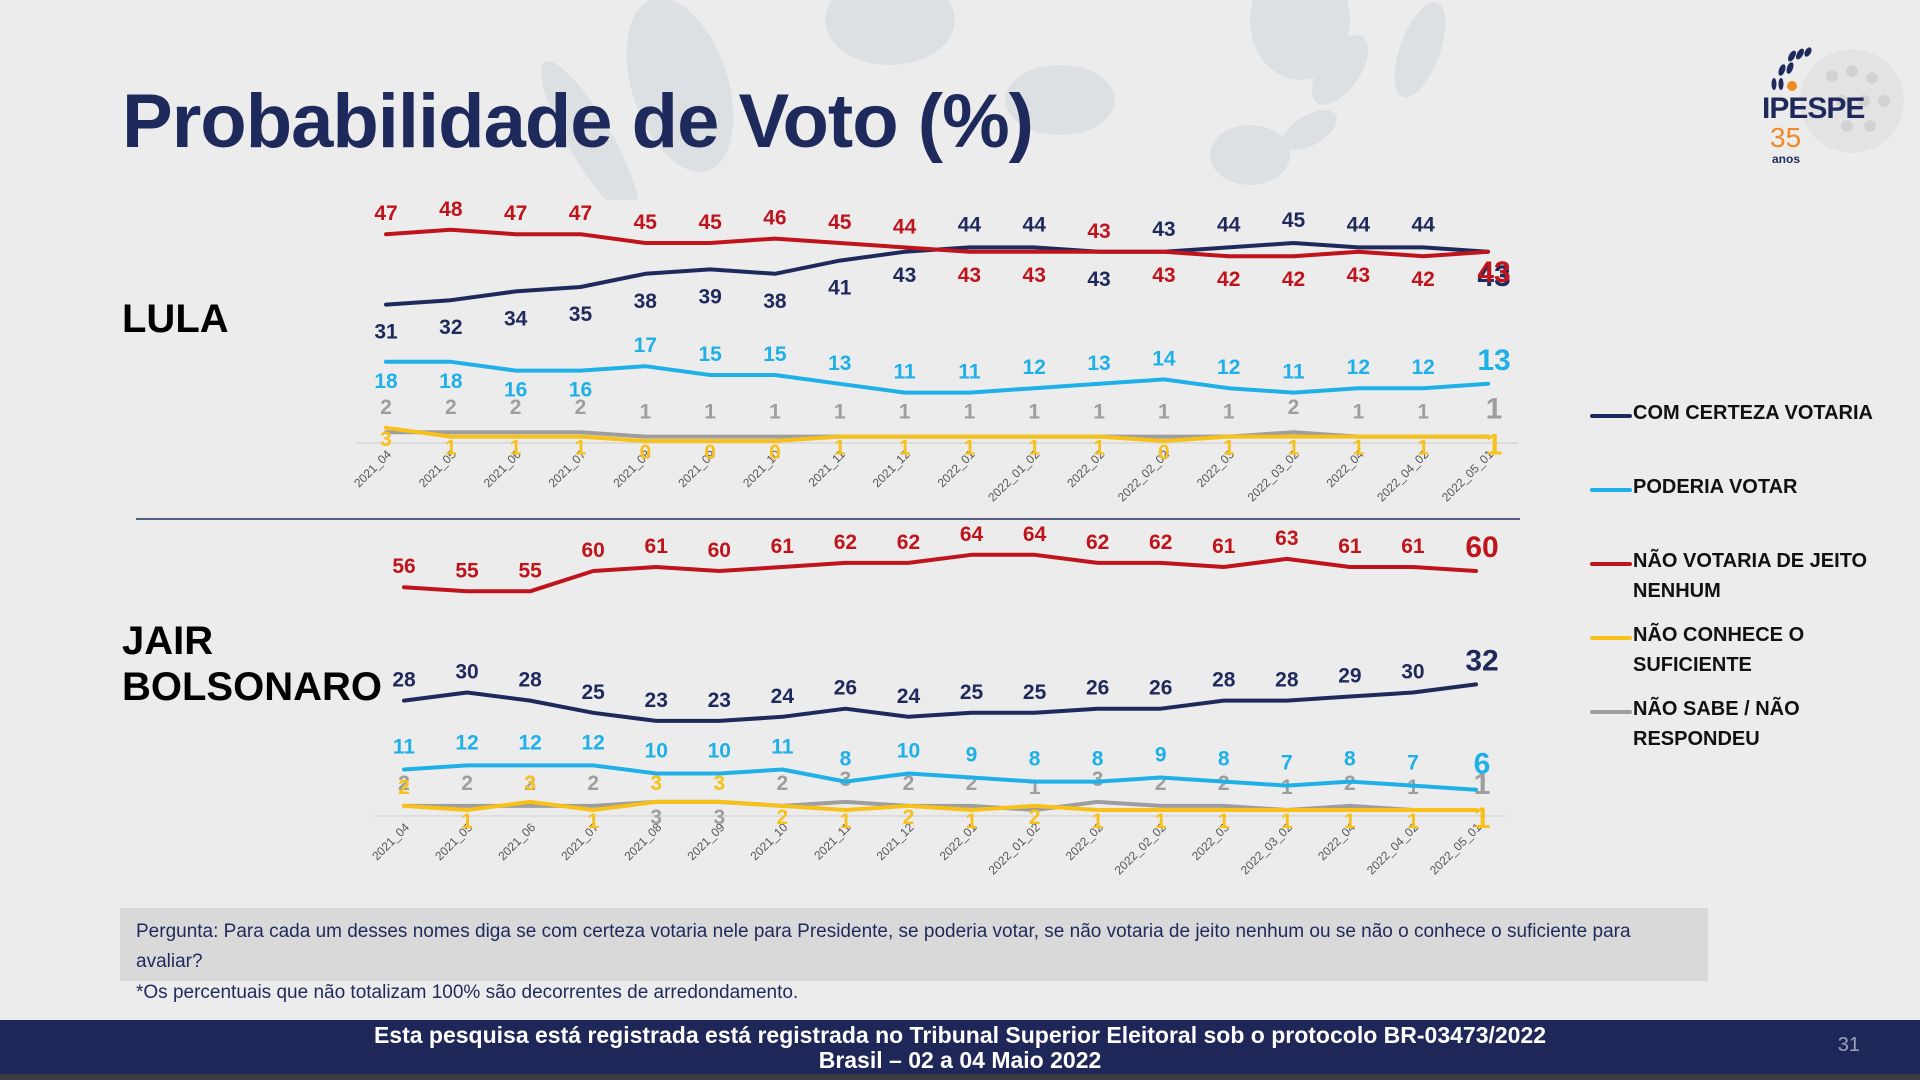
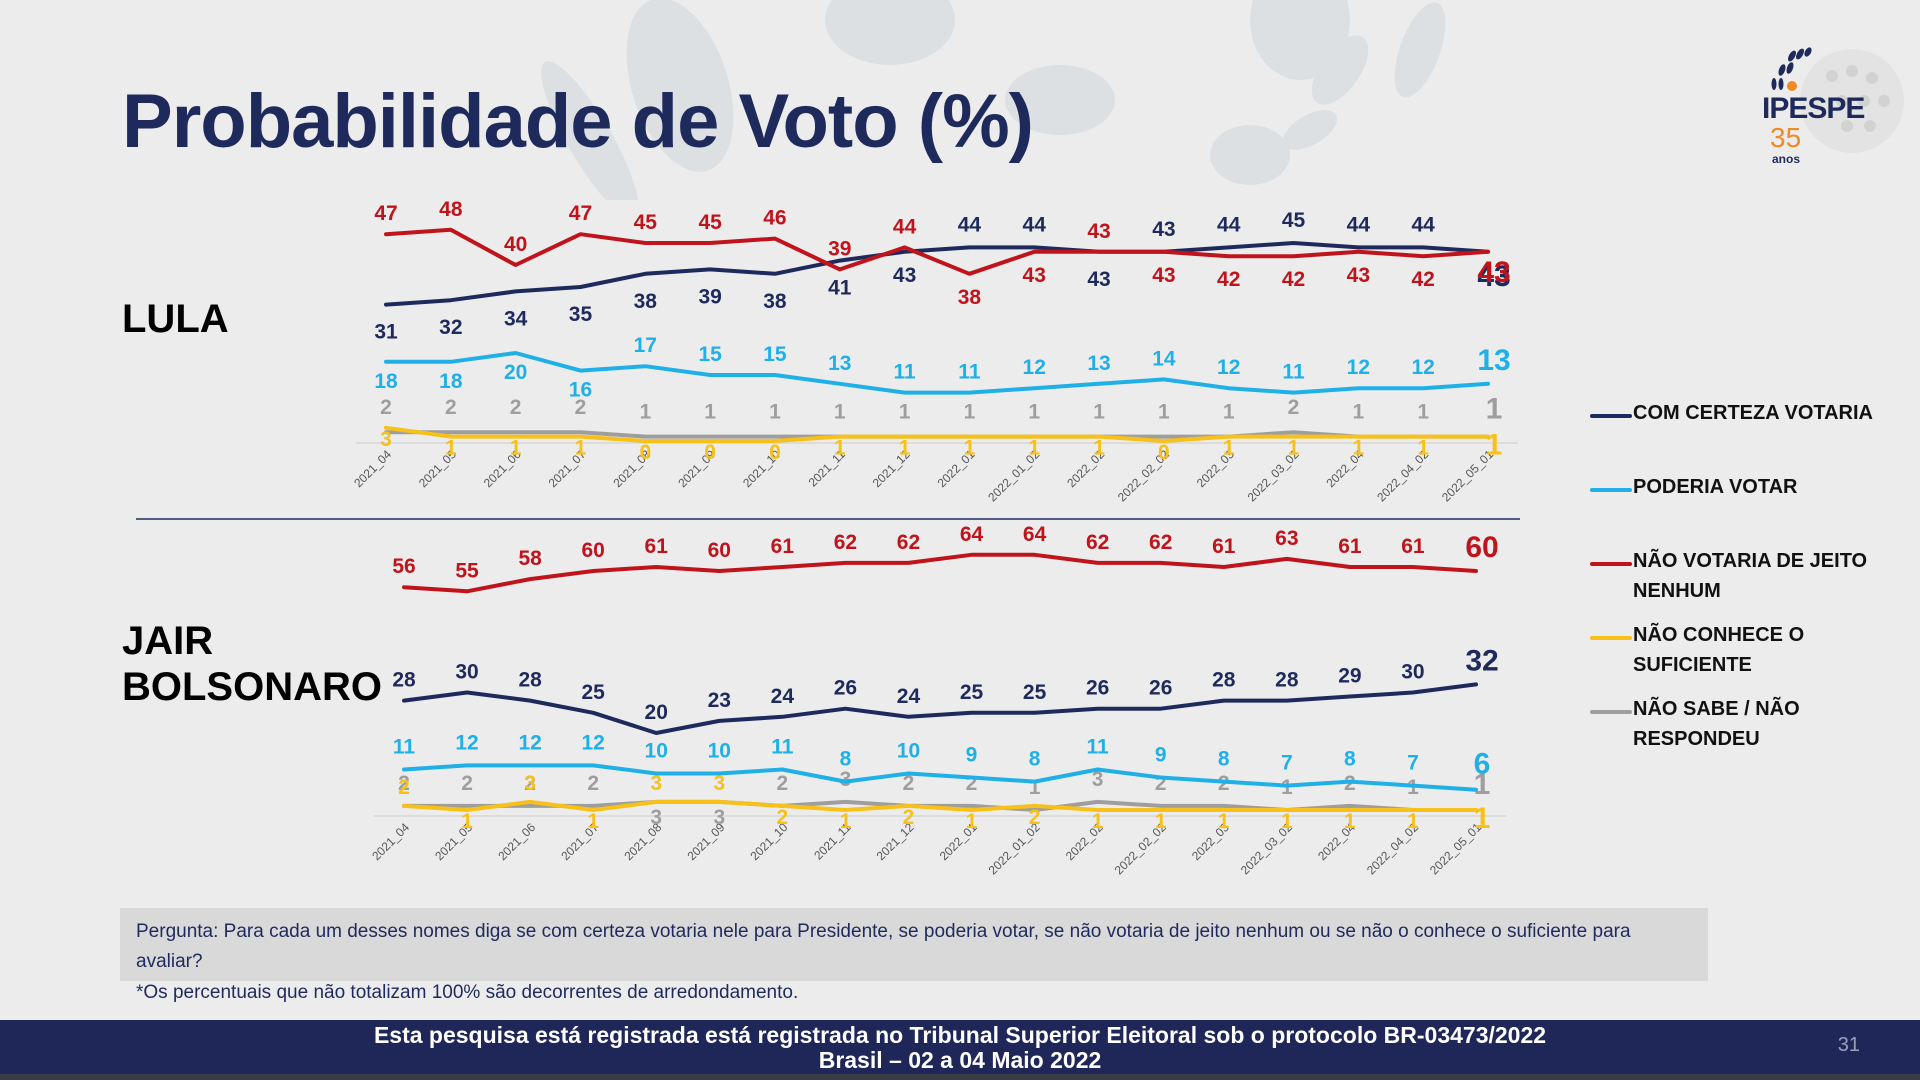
LULA/NÃO VOTARIA DE JEITO NENHUM/2021_06: 47 -> 40
LULA/PODERIA VOTAR/2021_06: 16 -> 20
LULA/NÃO VOTARIA DE JEITO NENHUM/2021_11: 45 -> 39
LULA/NÃO VOTARIA DE JEITO NENHUM/2022_01: 43 -> 38
JAIR BOLSONARO/NÃO VOTARIA DE JEITO NENHUM/2021_06: 55 -> 58
JAIR BOLSONARO/COM CERTEZA VOTARIA/2021_08: 23 -> 20
JAIR BOLSONARO/PODERIA VOTAR/2022_02: 8 -> 11
